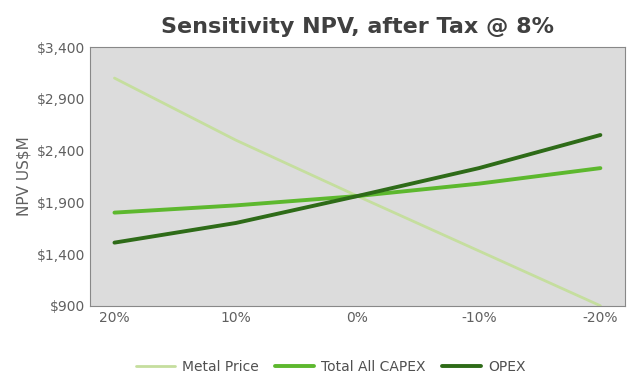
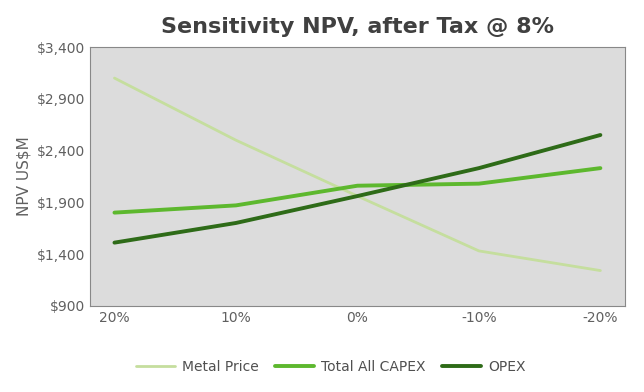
Total All CAPEX/0%: $1,960 -> $2,060
Metal Price/-20%: $900 -> $1,240
